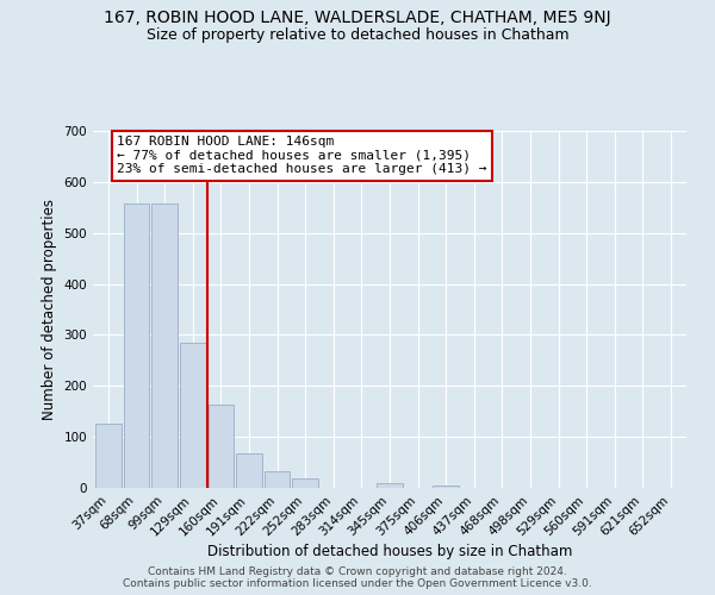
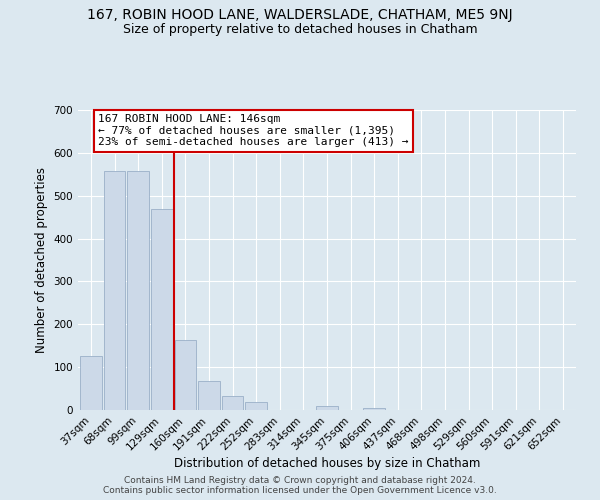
129sqm: 285 -> 470
